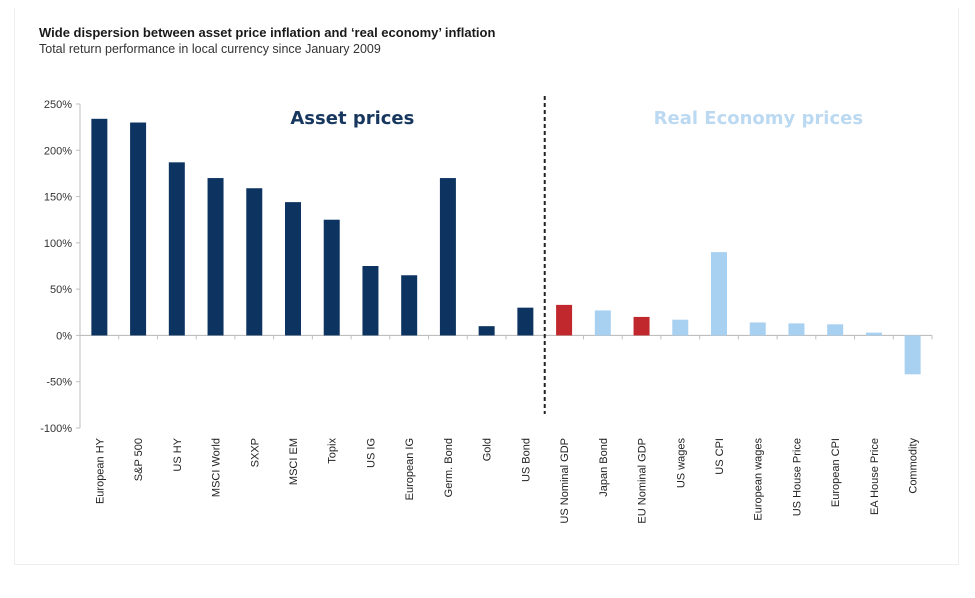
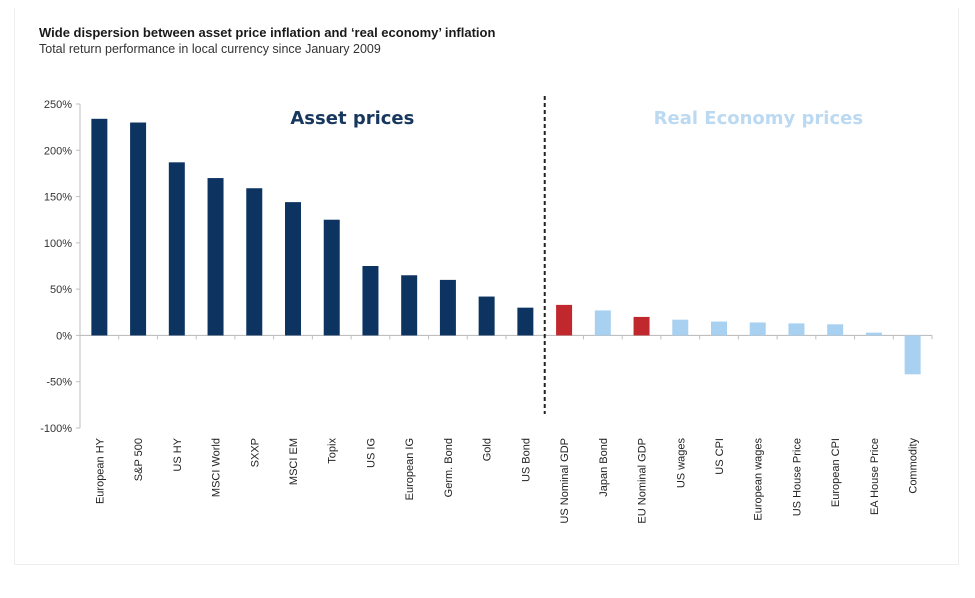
Germ. Bond: 170% -> 60%
Gold: 10% -> 40%
US CPI: 90% -> 20%
